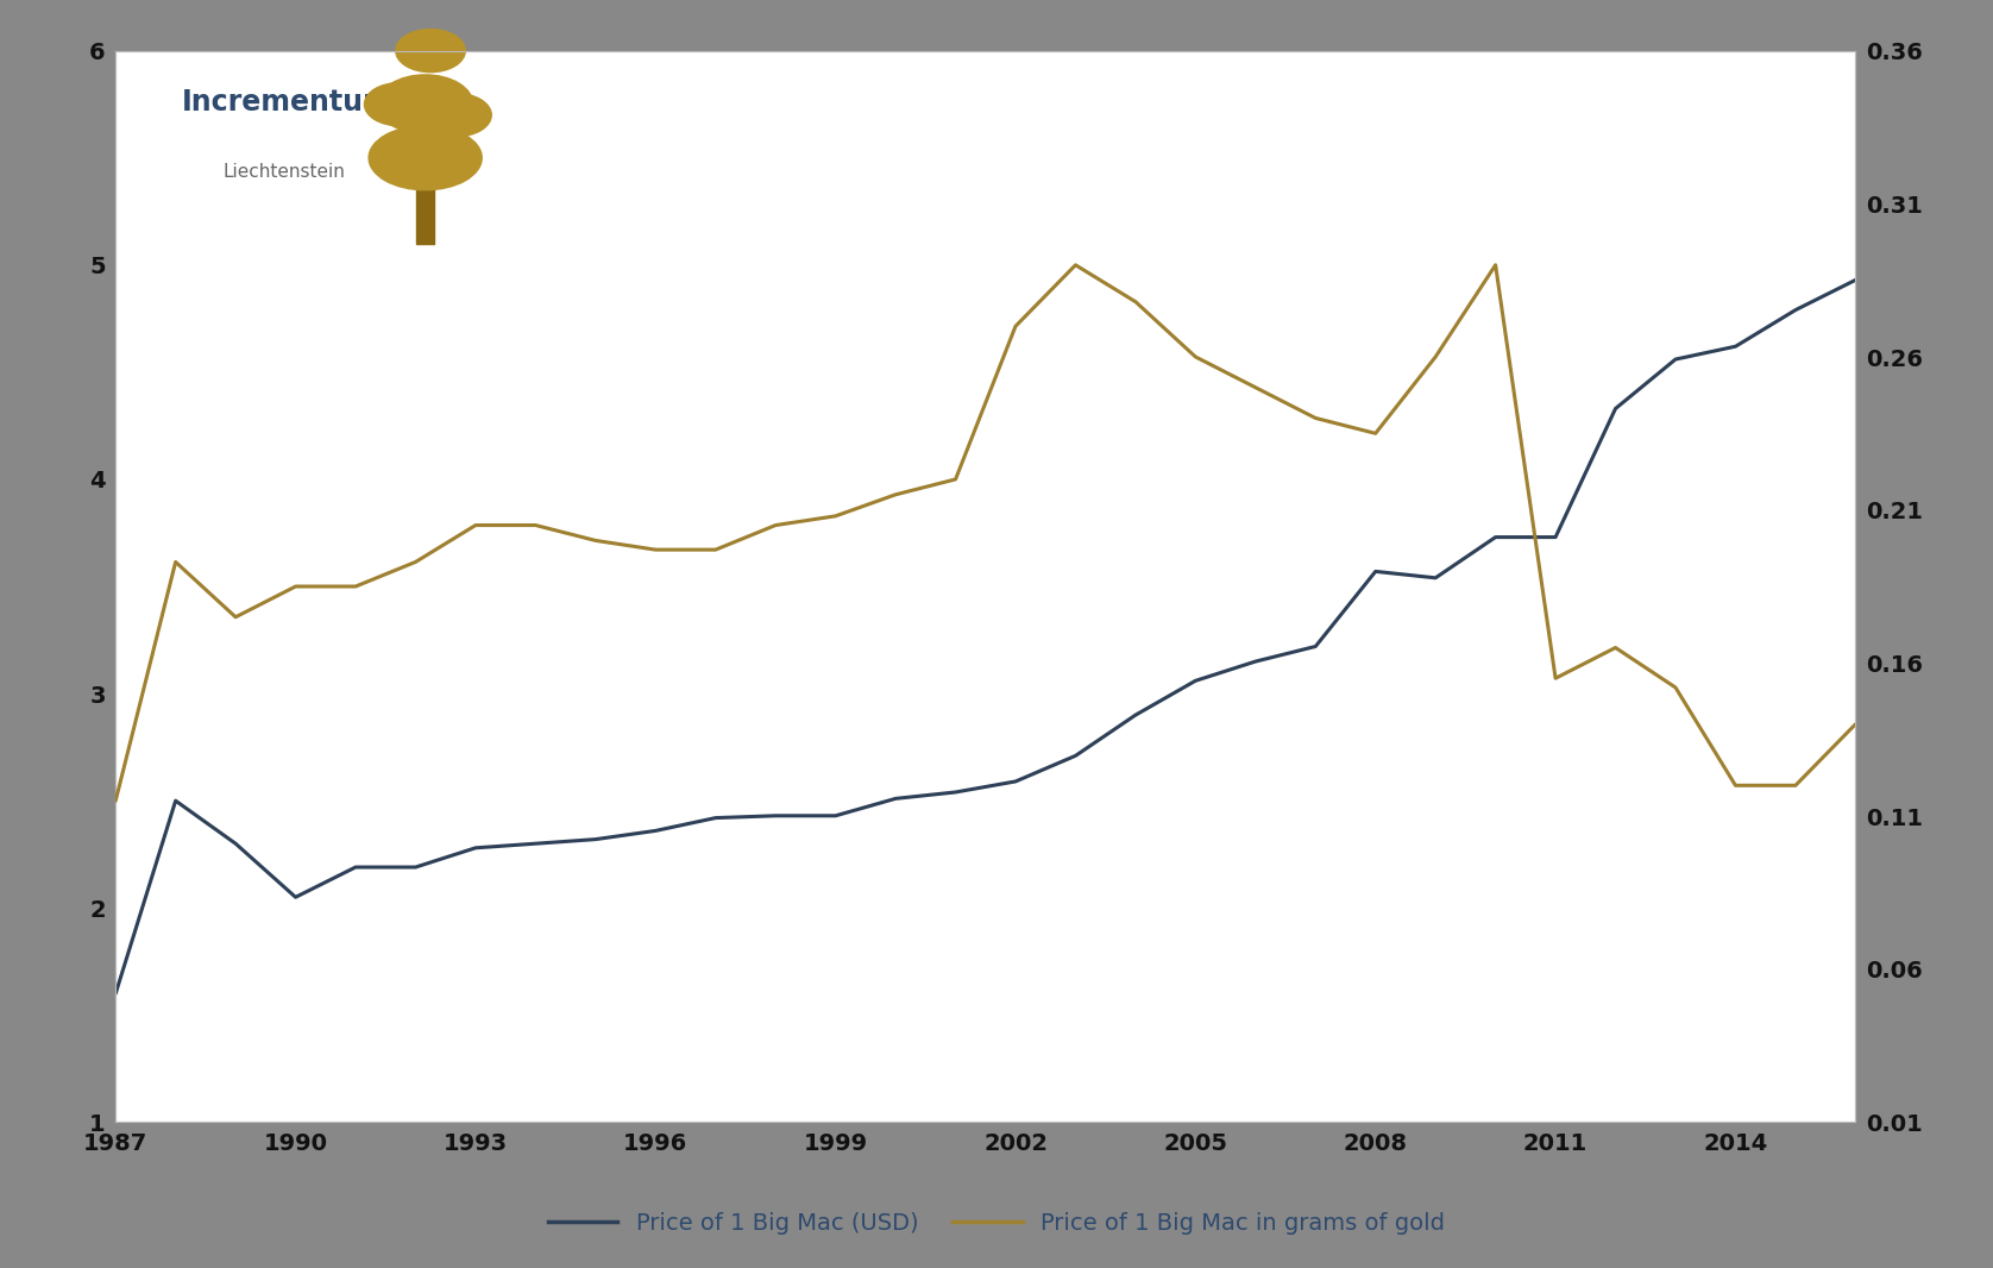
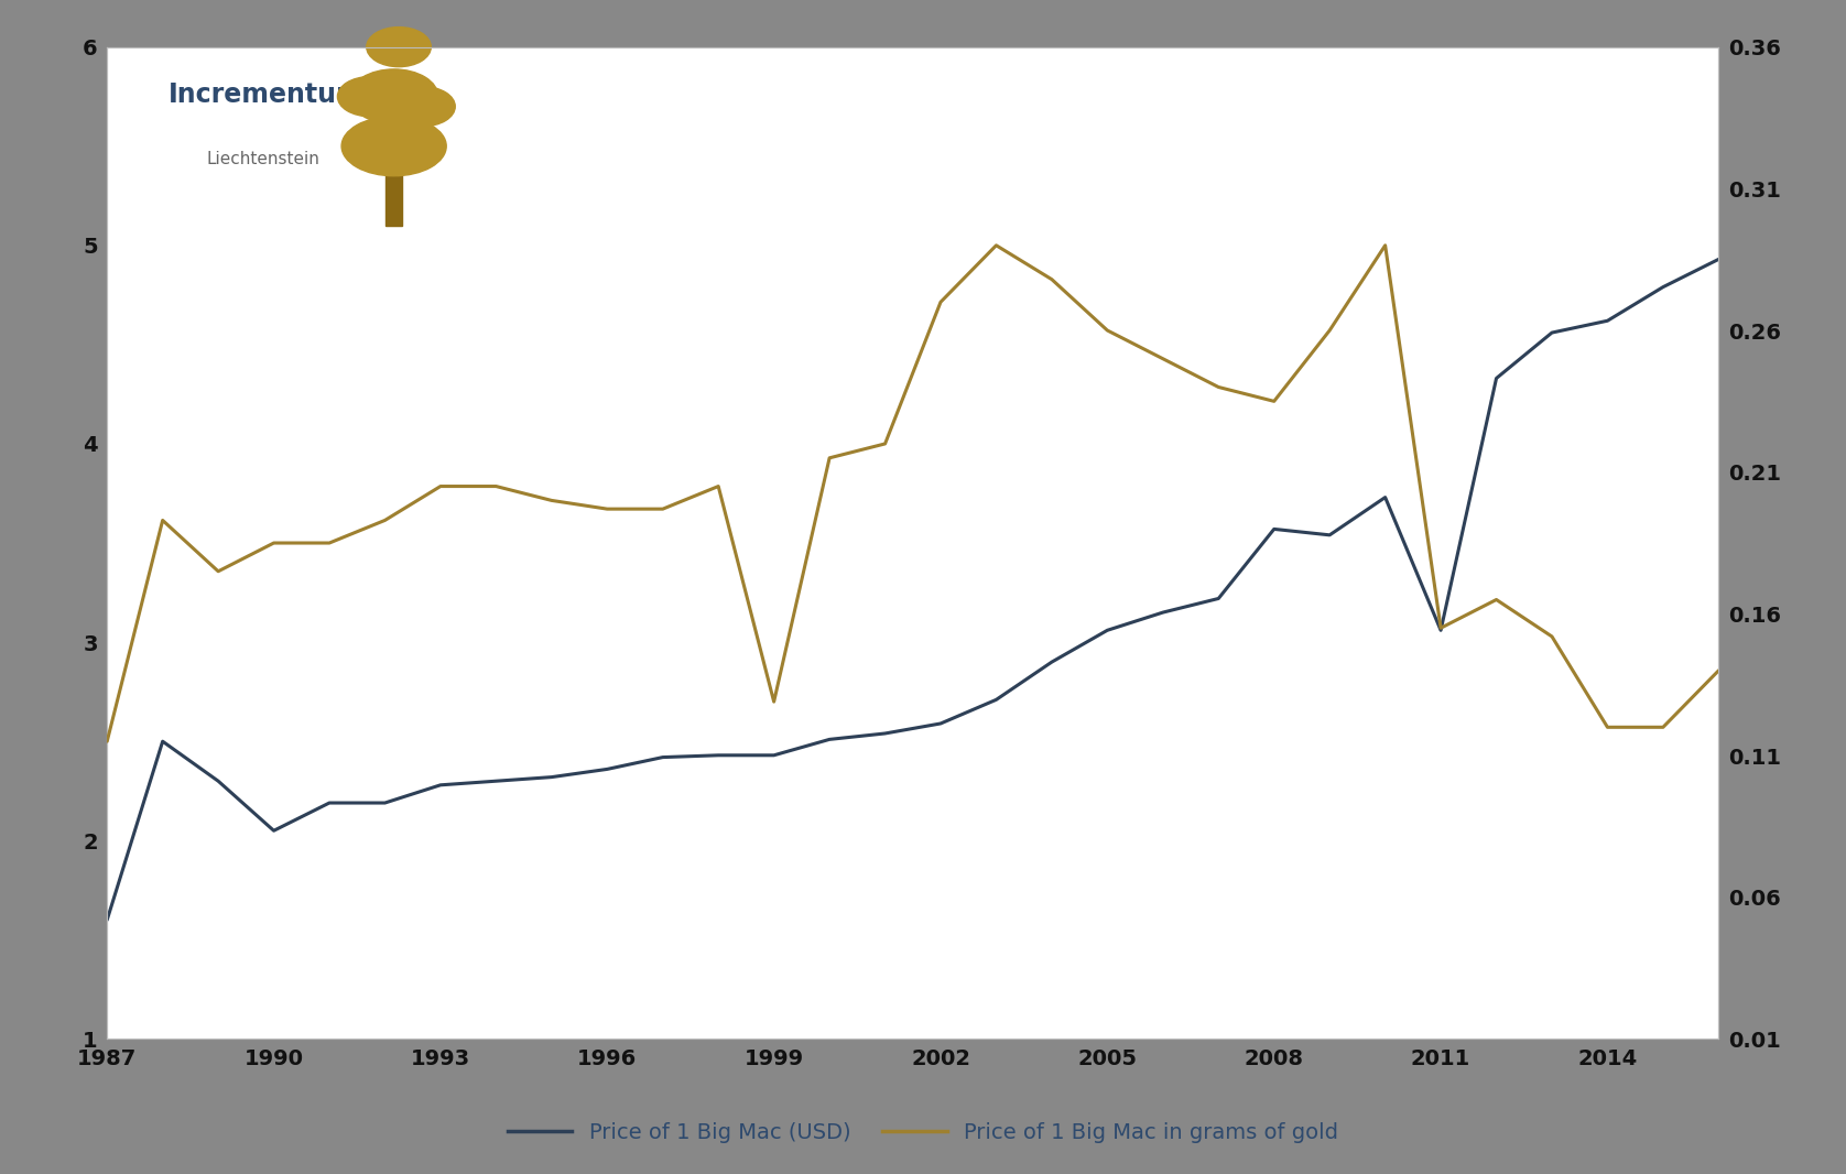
Price of 1 Big Mac in grams of gold/1999: 0.208 -> 0.129
Price of 1 Big Mac (USD)/2011: 3.73 -> 3.06
